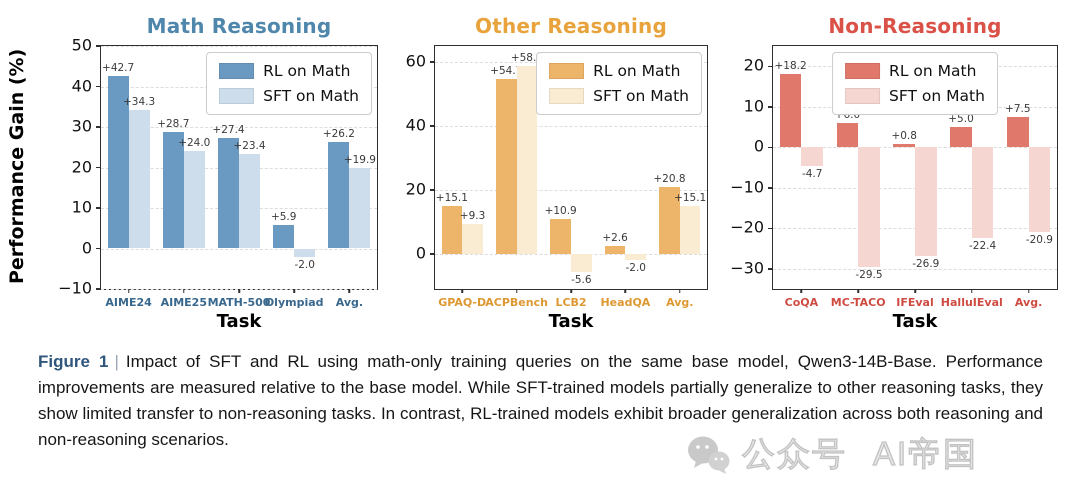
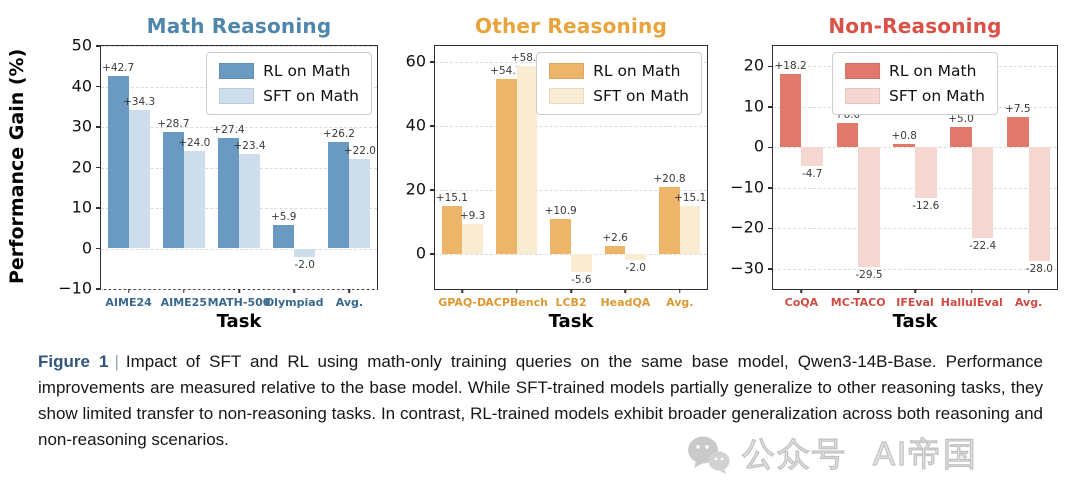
Math Reasoning/SFT on Math/Avg.: +19.9 -> +22.0
Non-Reasoning/SFT on Math/IFEval: -26.9 -> -12.6
Non-Reasoning/SFT on Math/Avg.: -20.9 -> -28.0
